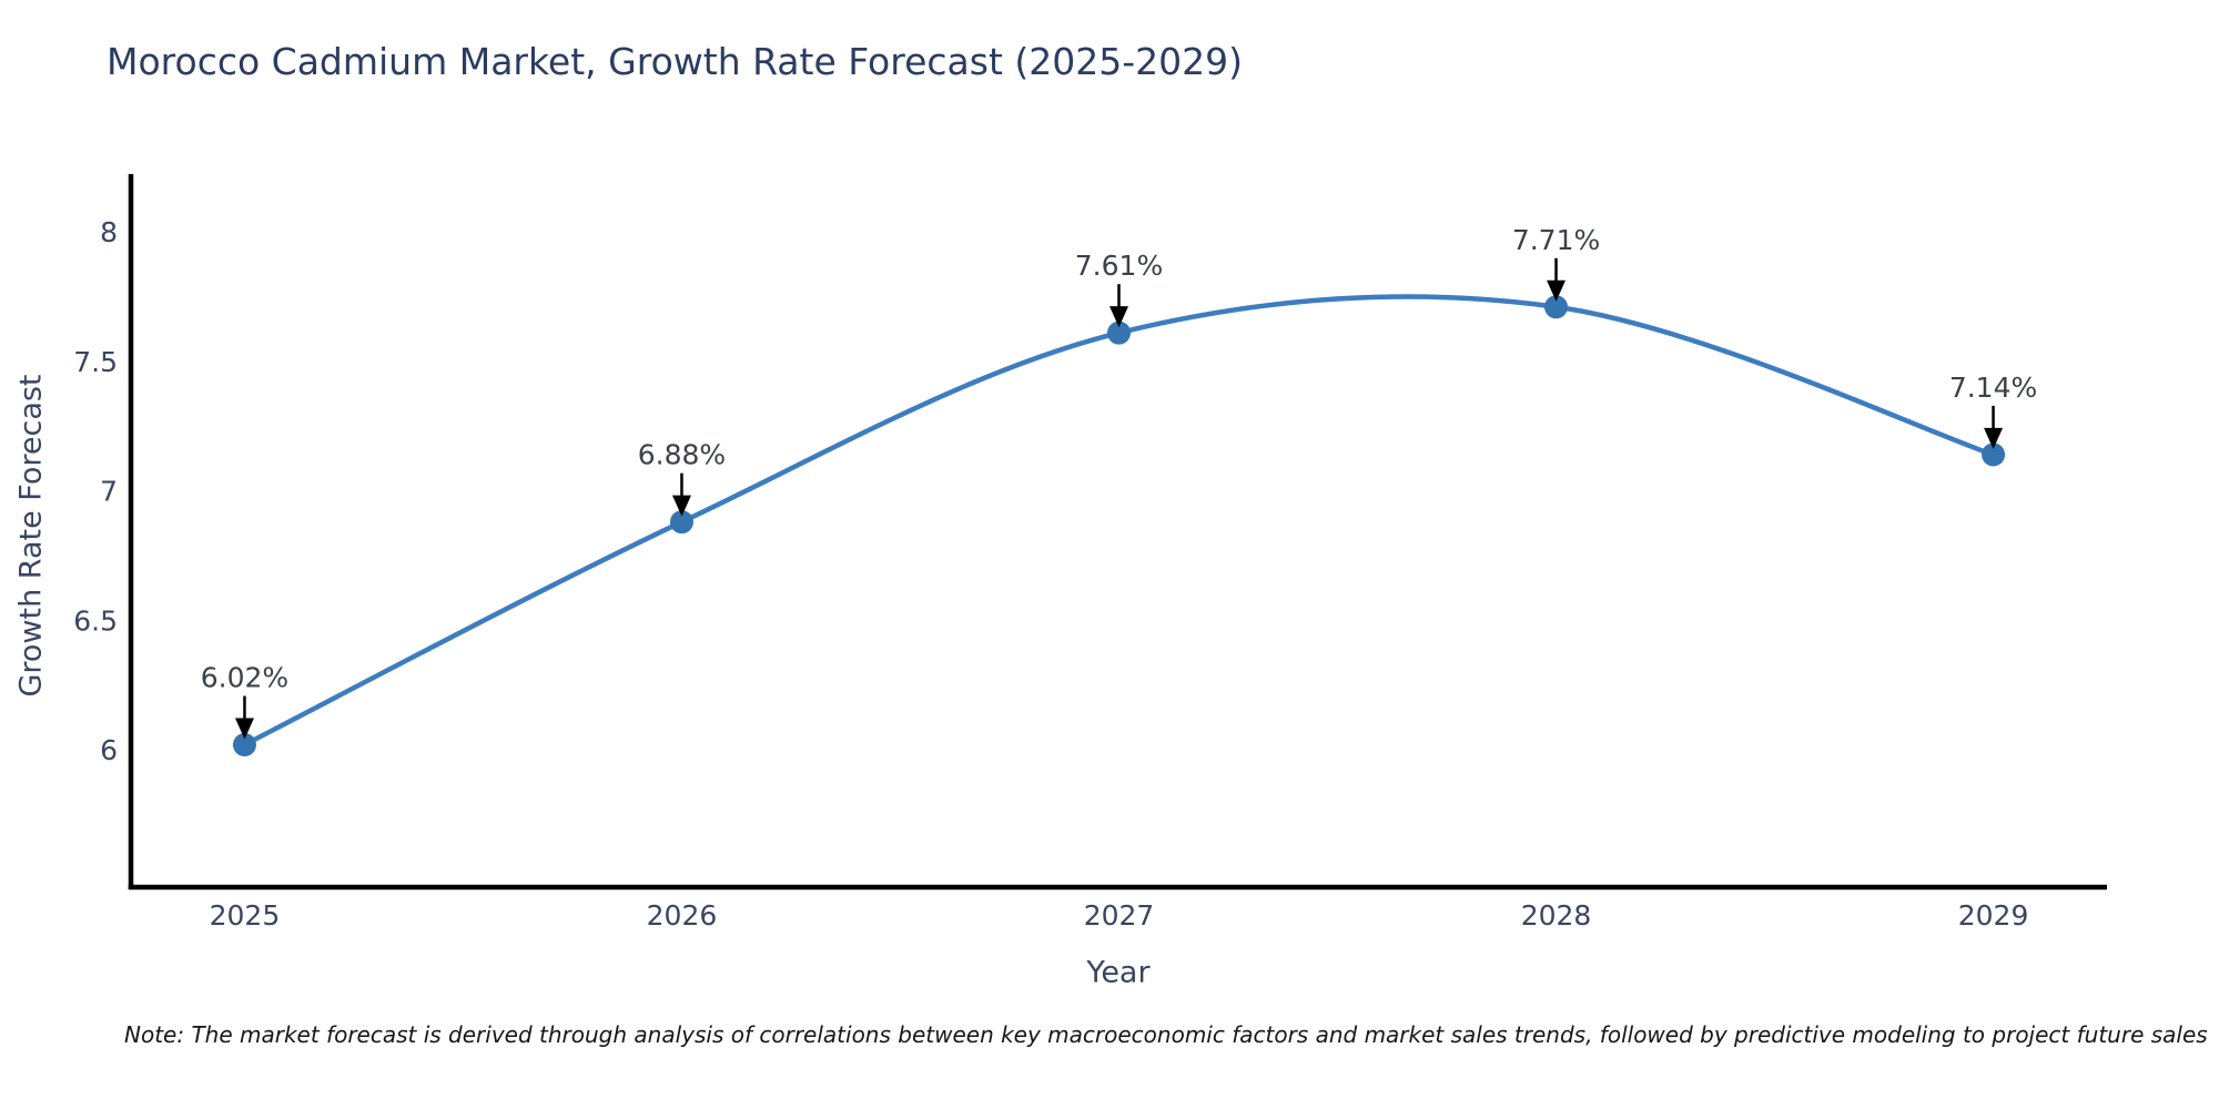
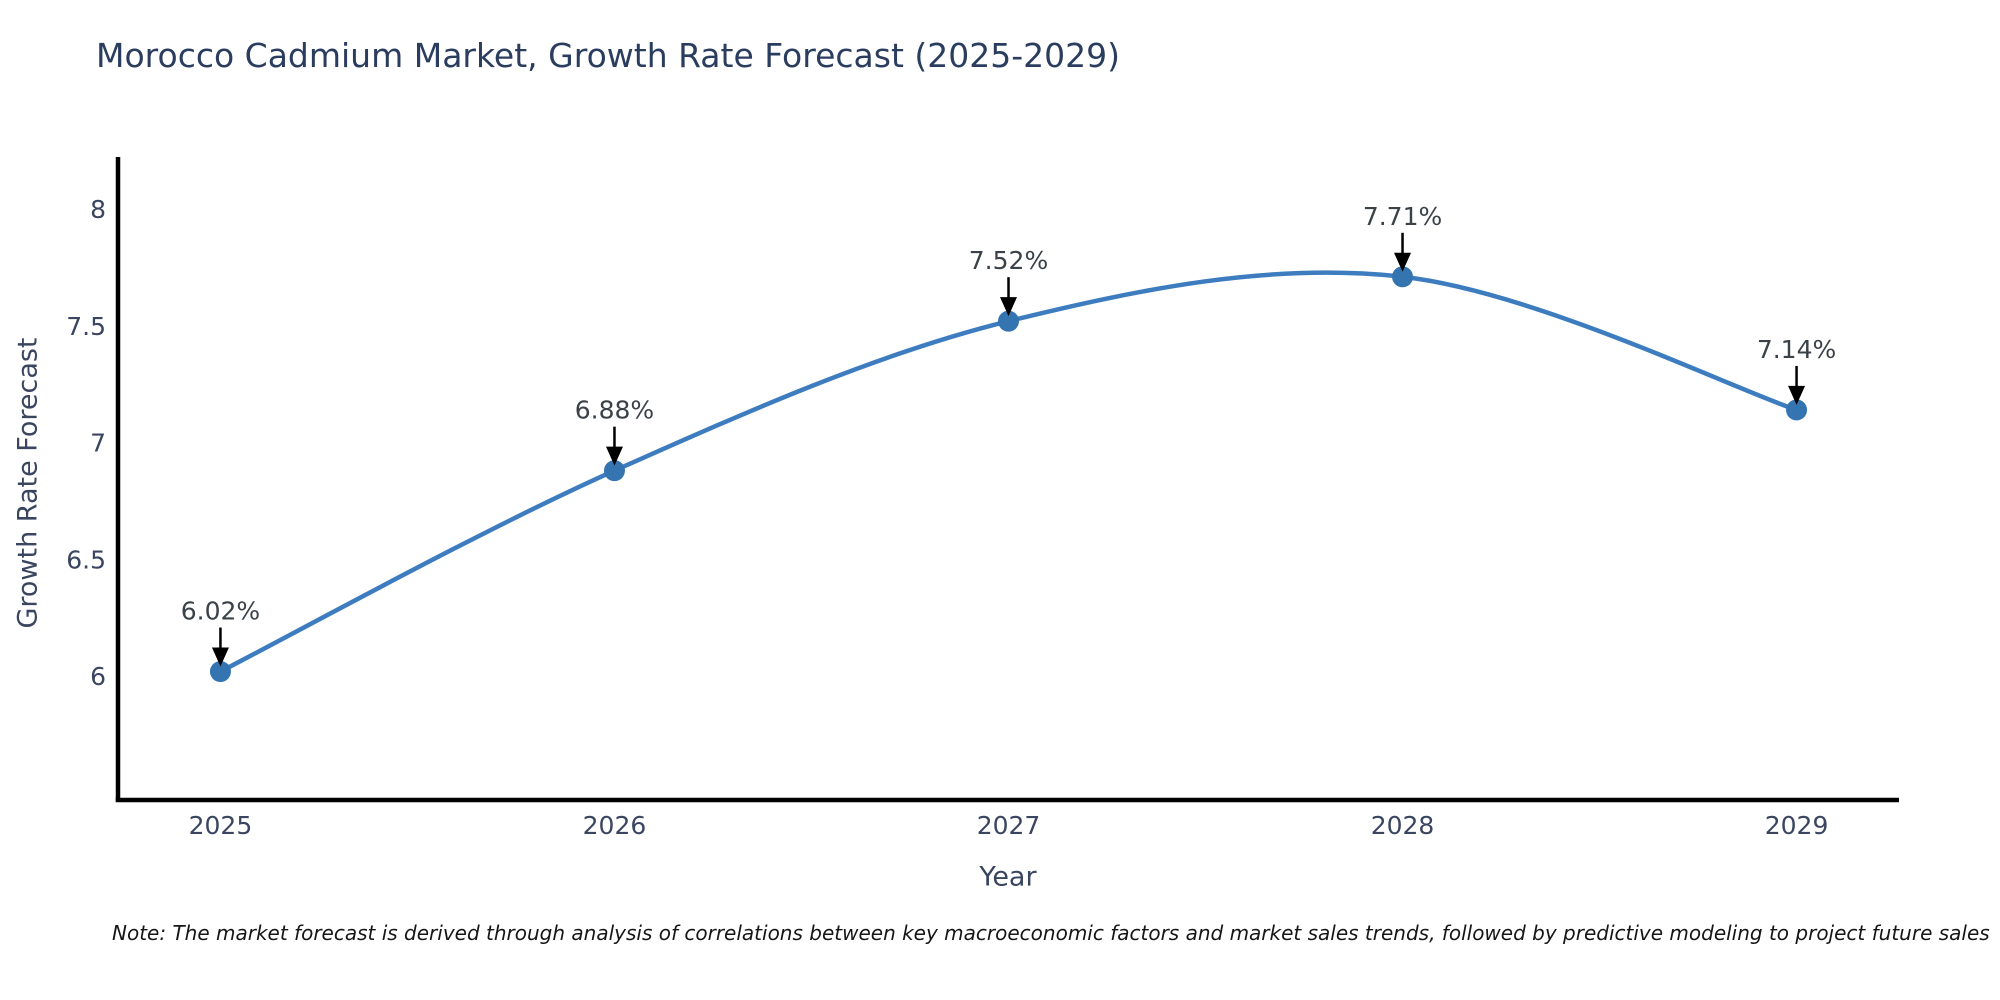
2027: 7.61% -> 7.52%
